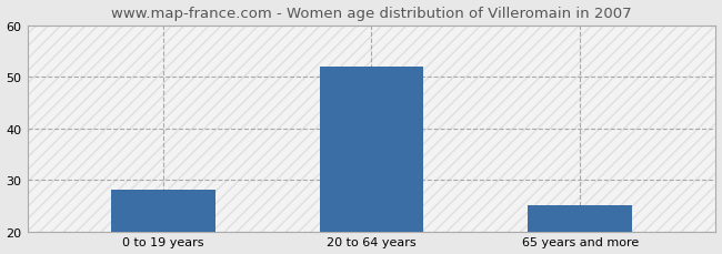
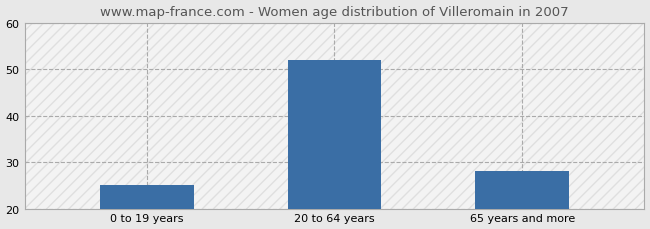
0 to 19 years: 28 -> 25
65 years and more: 25 -> 28
